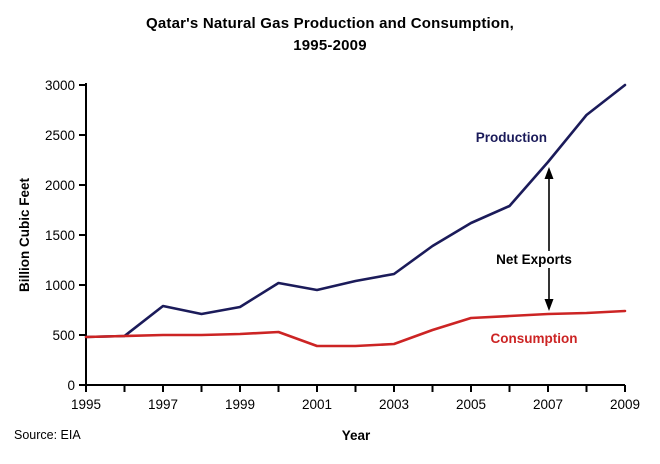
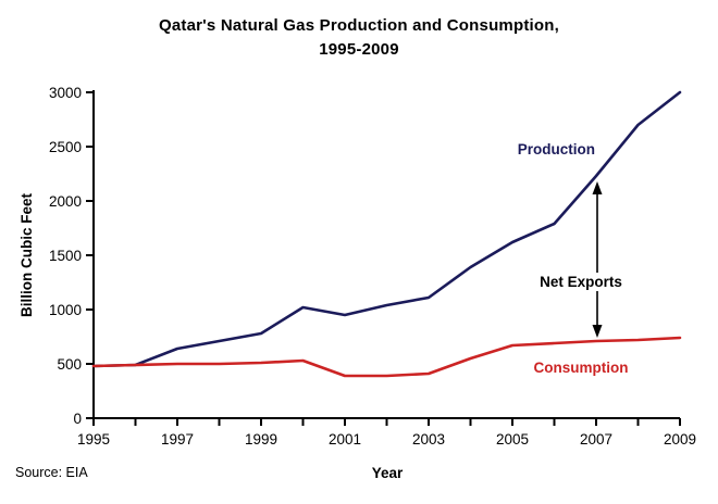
Production/1997: 790 -> 640
